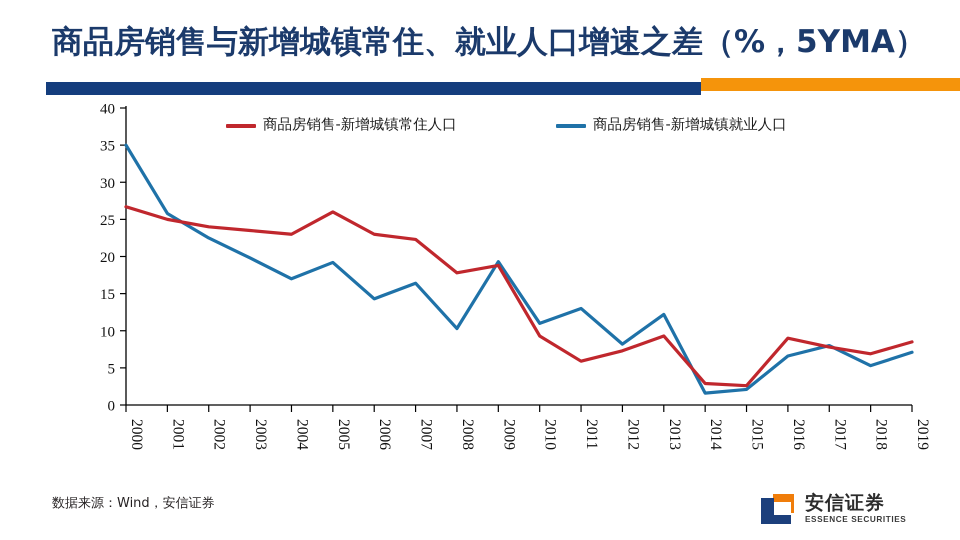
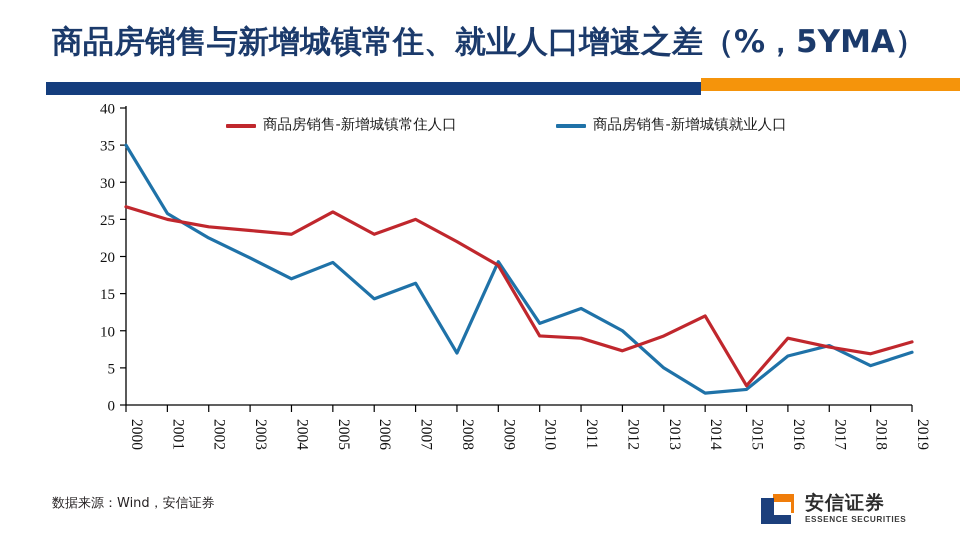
商品房销售-新增城镇常住人口/2007: 22 -> 25
商品房销售-新增城镇常住人口/2008: 18 -> 22
商品房销售-新增城镇就业人口/2008: 10 -> 7
商品房销售-新增城镇常住人口/2011: 6 -> 9
商品房销售-新增城镇就业人口/2012: 8 -> 10
商品房销售-新增城镇就业人口/2013: 12 -> 5
商品房销售-新增城镇常住人口/2014: 3 -> 12
